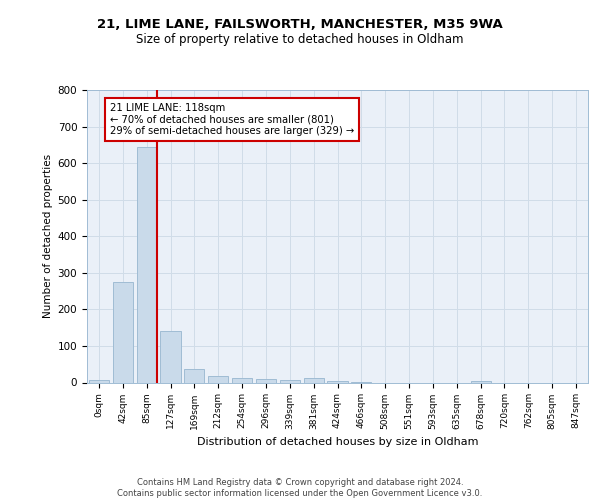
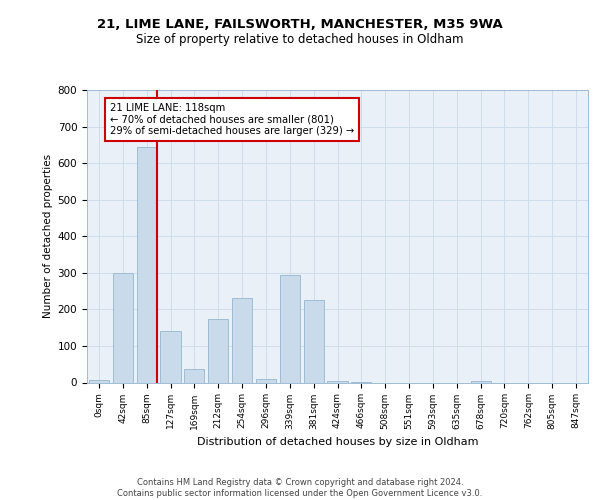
42sqm: 275 -> 300
212sqm: 18 -> 175
254sqm: 13 -> 230
339sqm: 7 -> 295
381sqm: 13 -> 225
